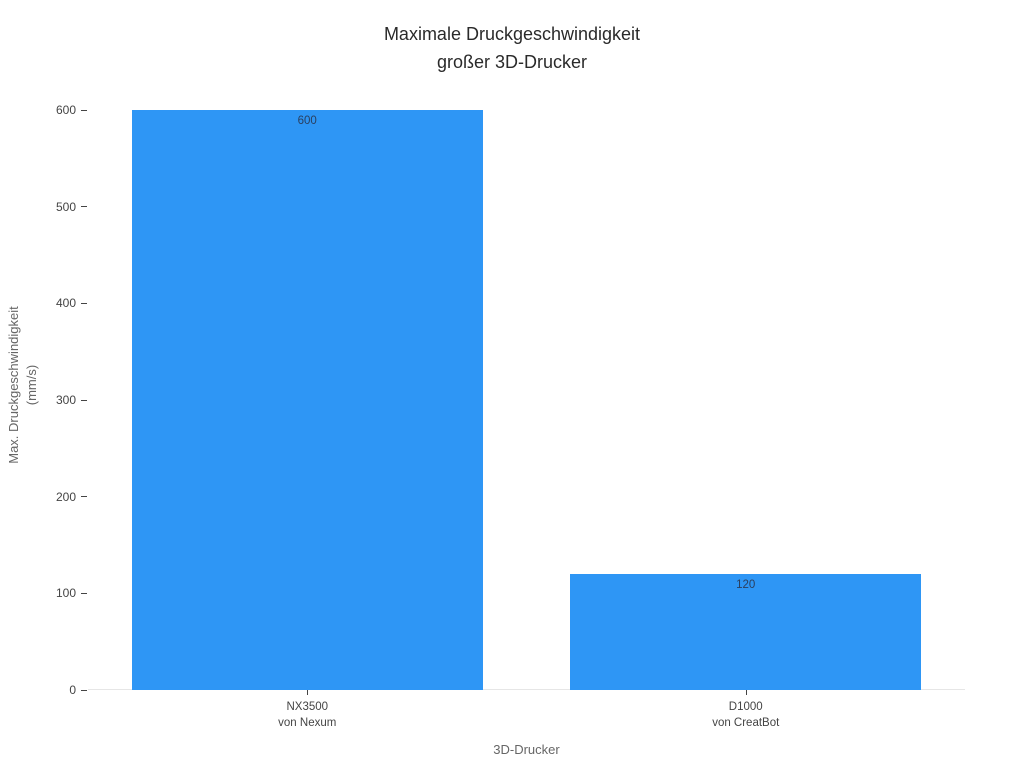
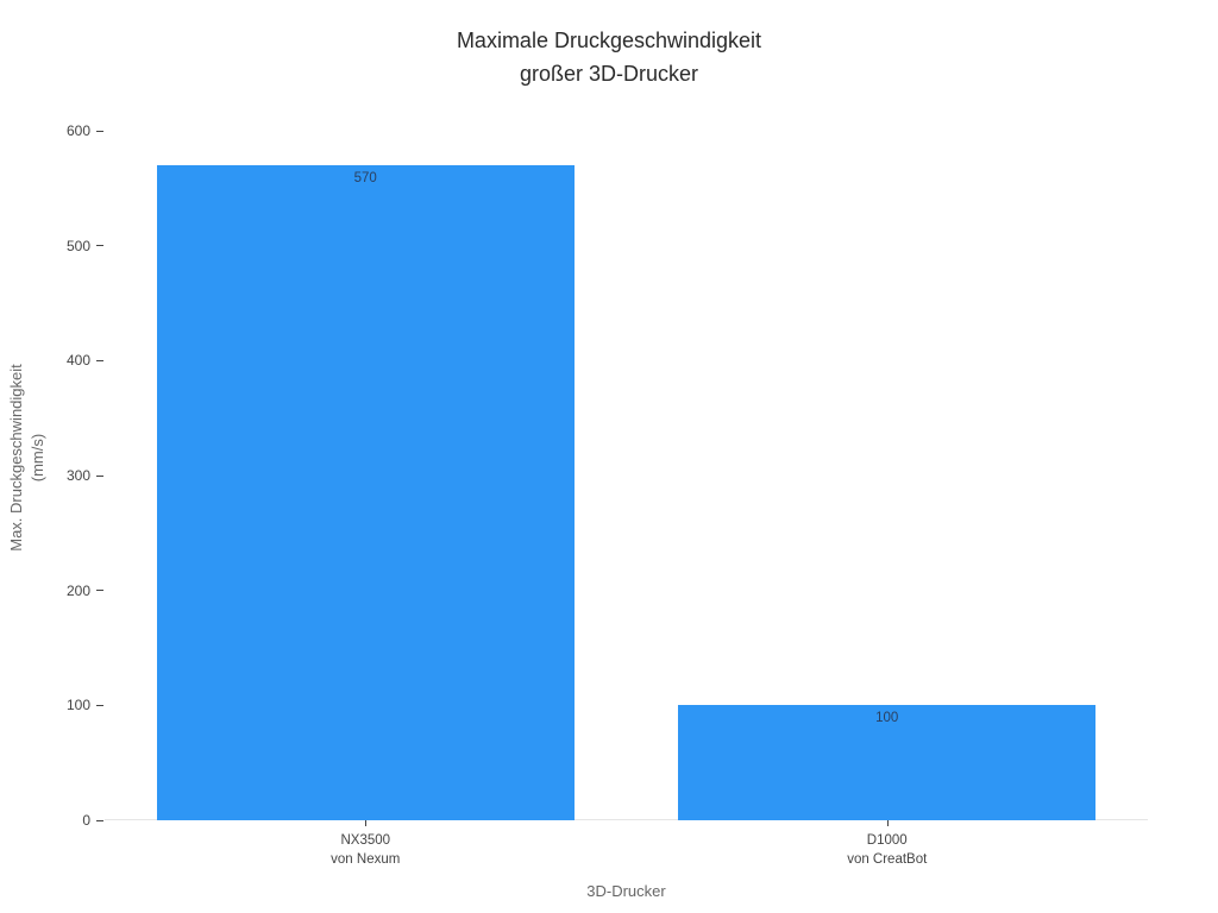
NX3500 von Nexum: 600 -> 570
D1000 von CreatBot: 120 -> 100
